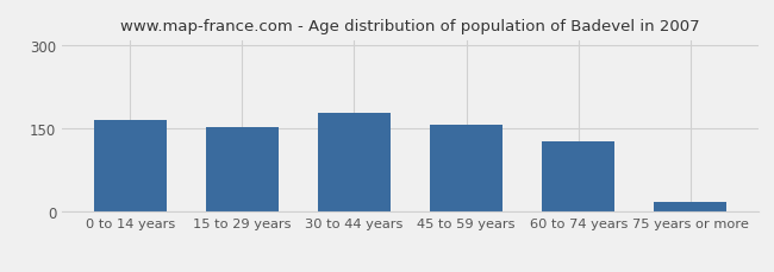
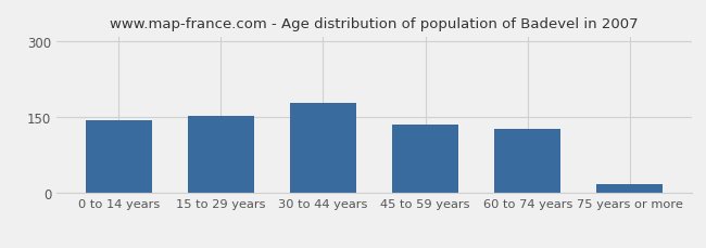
0 to 14 years: 165 -> 145
45 to 59 years: 158 -> 135
